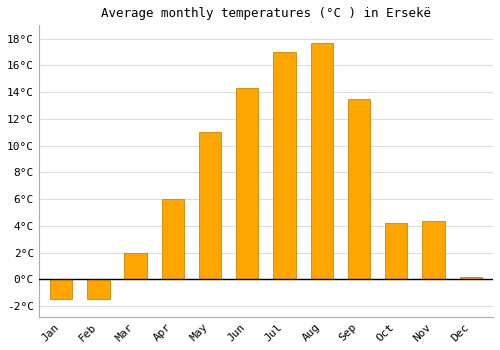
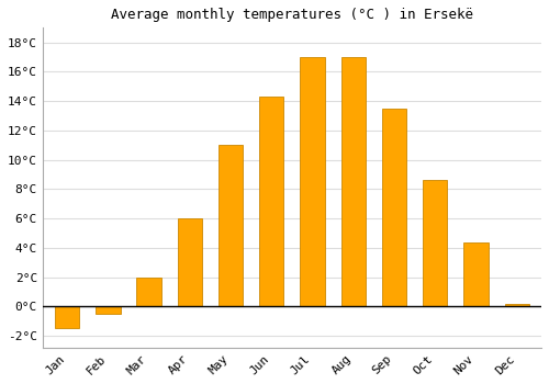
Feb: -1.5°C -> -0.5°C
Aug: 17.7°C -> 17.0°C
Oct: 4.2°C -> 8.6°C
